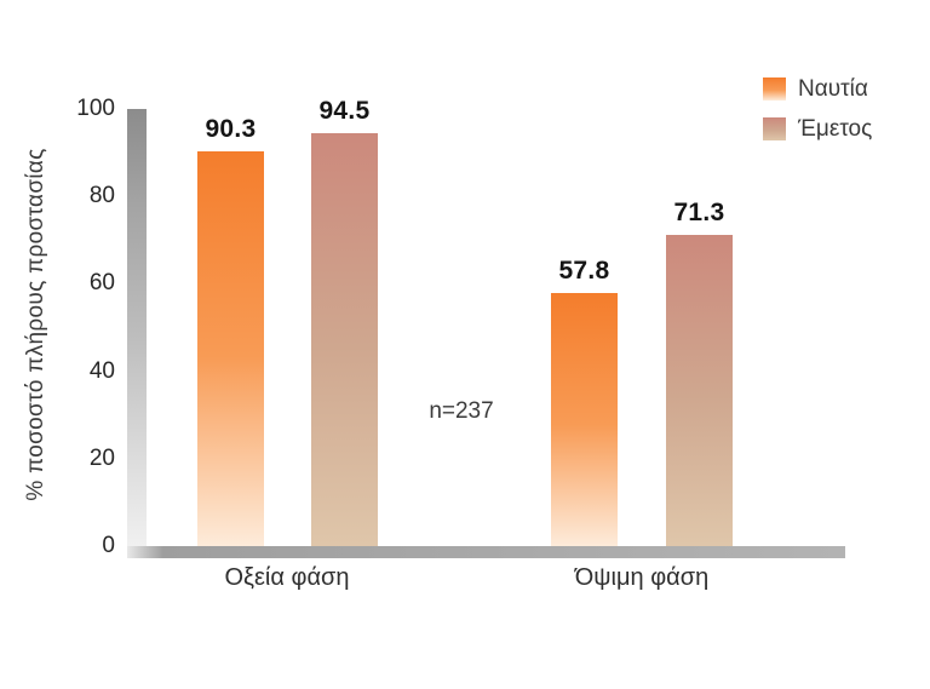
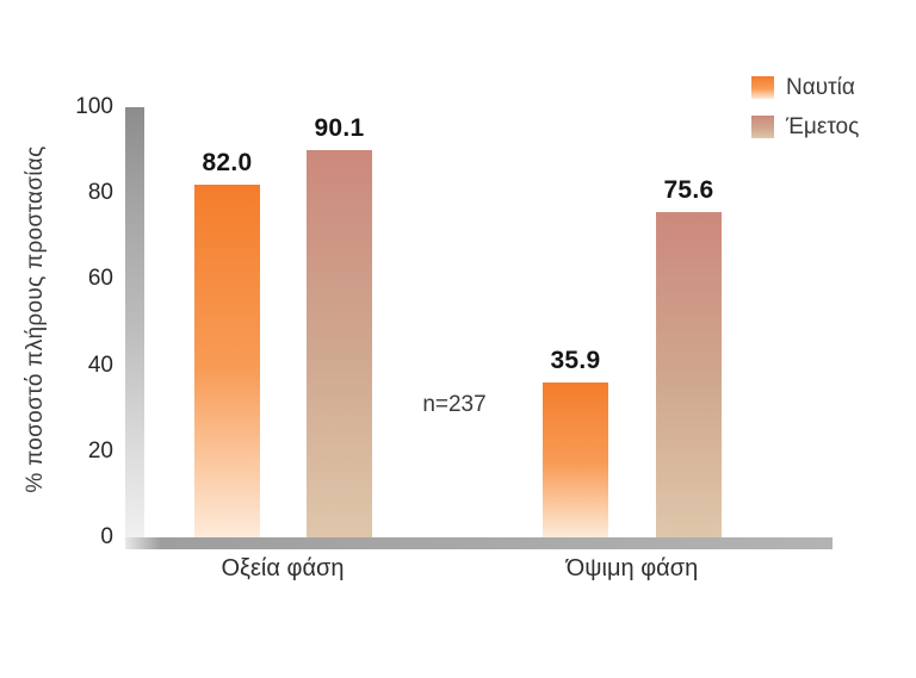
Ναυτία/Οξεία φάση: 90.3 -> 82.0
Έμετος/Οξεία φάση: 94.5 -> 90.1
Ναυτία/Όψιμη φάση: 57.8 -> 35.9
Έμετος/Όψιμη φάση: 71.3 -> 75.6
